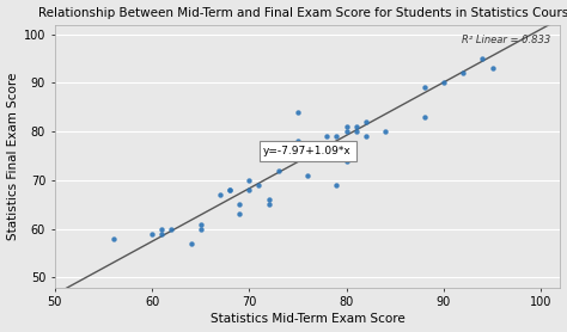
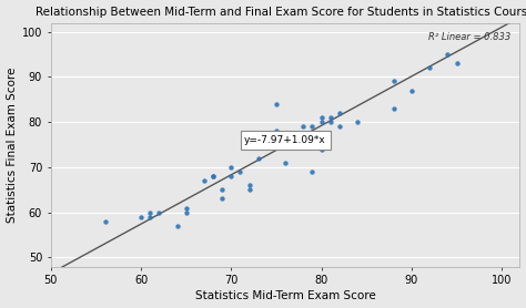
90: 90 -> 87
